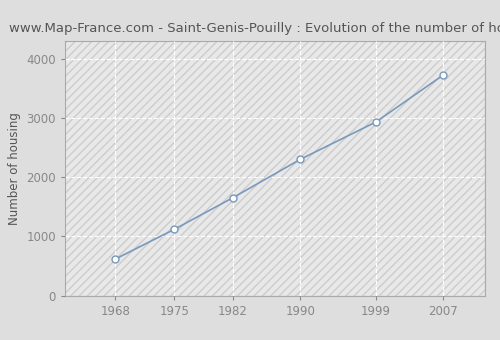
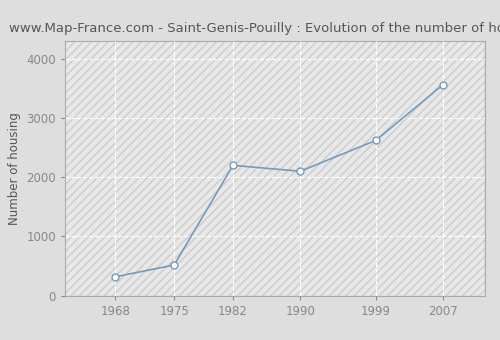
1968: 620 -> 320
1975: 1120 -> 520
1982: 1660 -> 2200
1990: 2300 -> 2100
1999: 2930 -> 2620
2007: 3720 -> 3560
